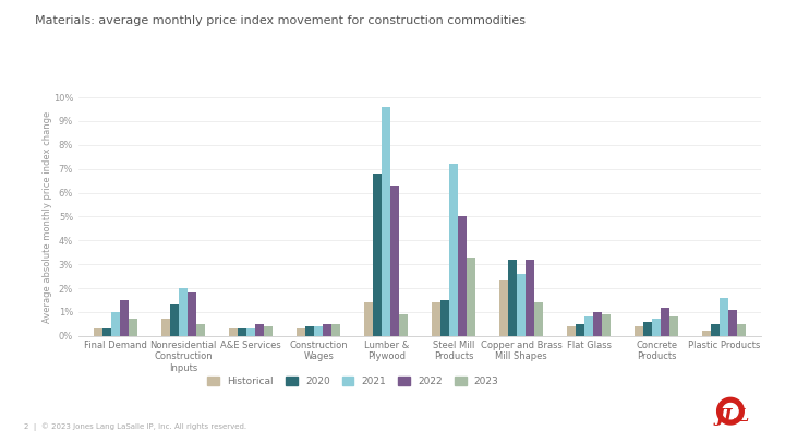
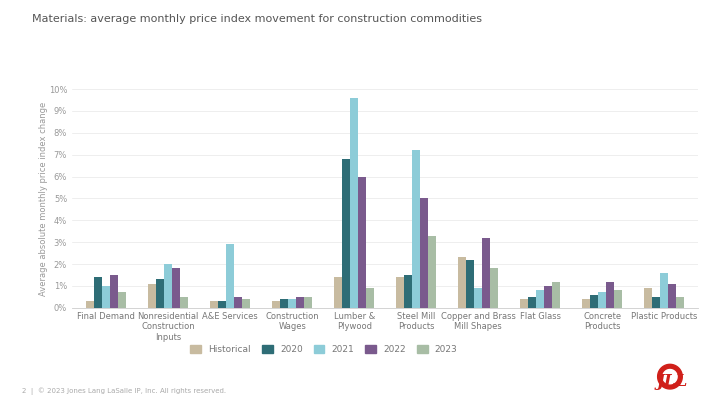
2020/Final Demand: 0.3% -> 1.4%
Historical/Nonresidential Construction Inputs: 0.7% -> 1.1%
2021/A&E Services: 0.3% -> 2.9%
2022/Lumber & Plywood: 6.3% -> 6.0%
2020/Copper and Brass Mill Shapes: 3.2% -> 2.2%
2021/Copper and Brass Mill Shapes: 2.6% -> 0.9%
2023/Copper and Brass Mill Shapes: 1.4% -> 1.8%
2023/Flat Glass: 0.9% -> 1.2%
Historical/Plastic Products: 0.2% -> 0.9%
